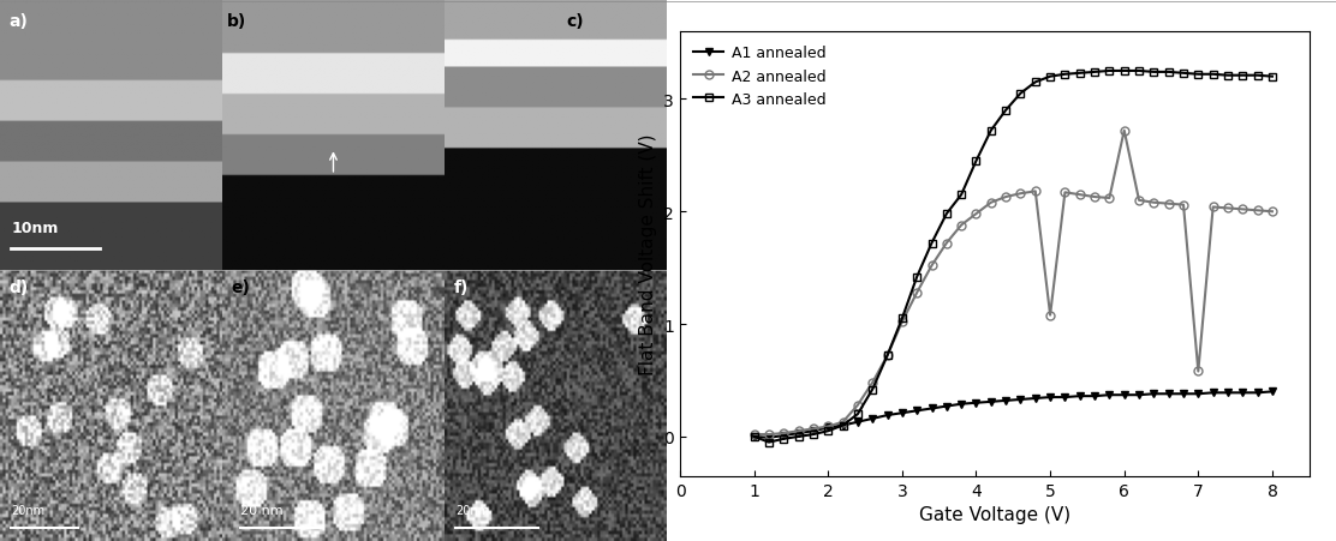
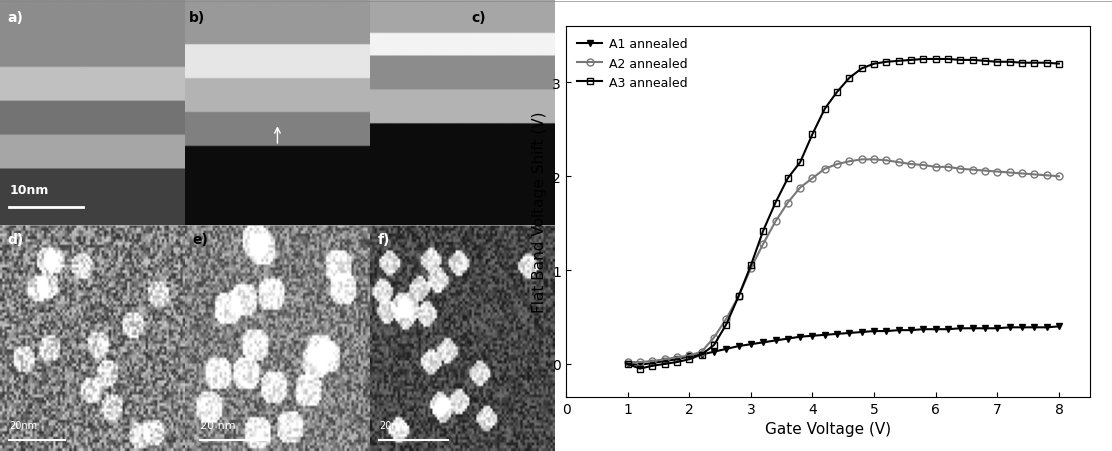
A2 annealed/5: 1.08 -> 2.18
A2 annealed/6: 2.72 -> 2.10
A2 annealed/7: 0.58 -> 2.05
